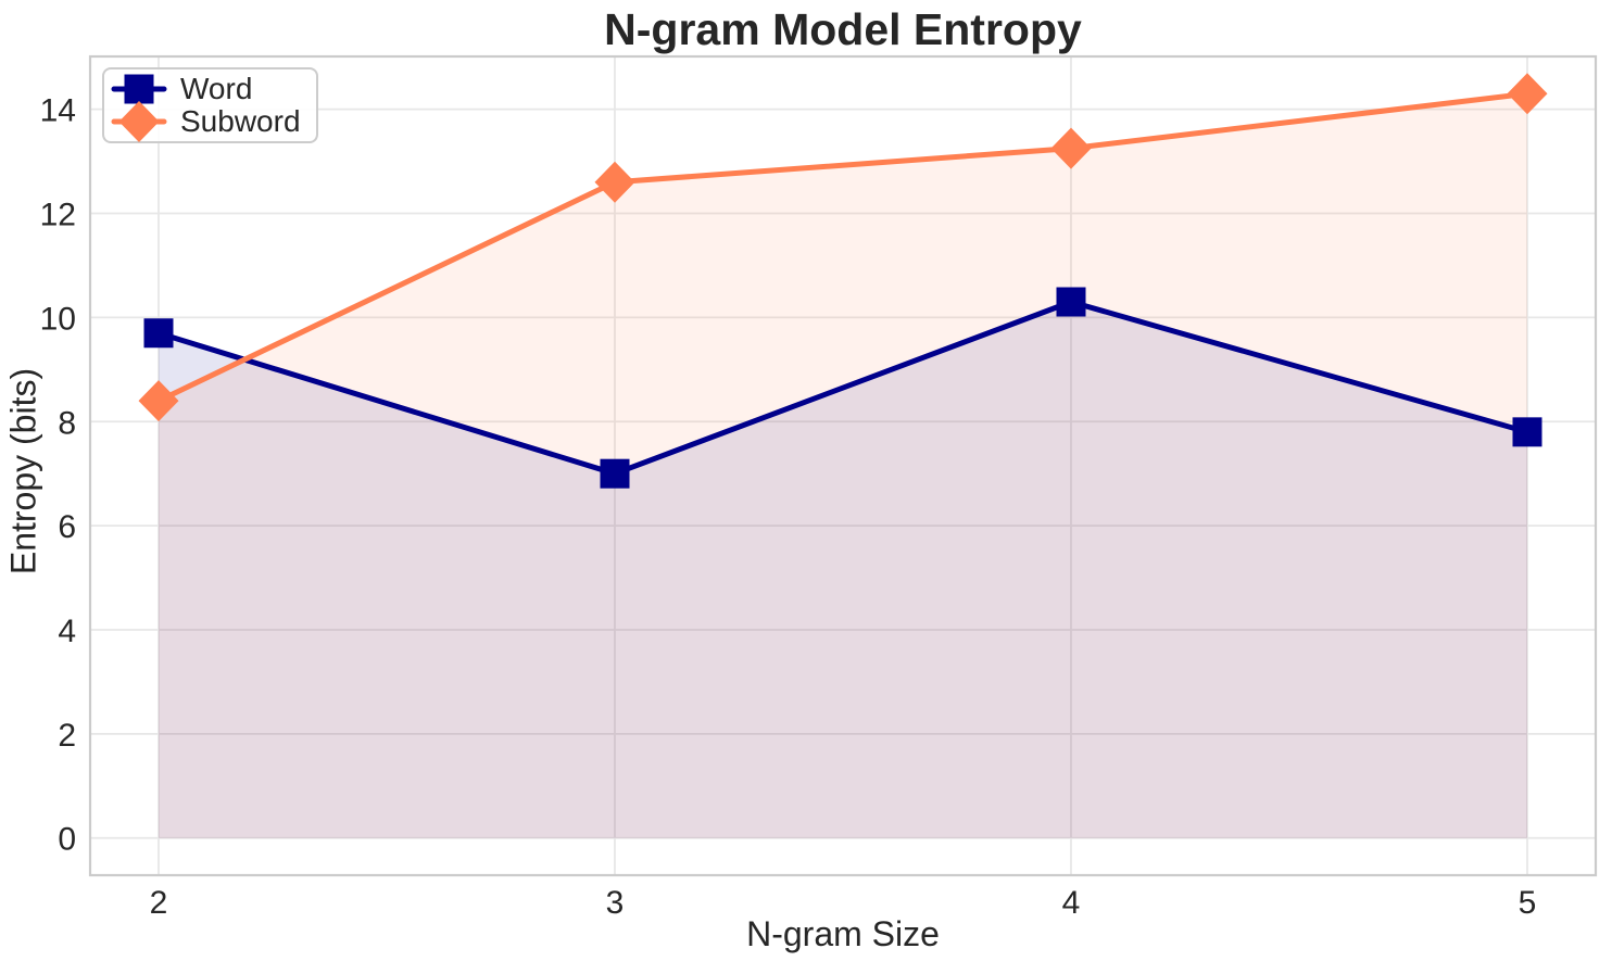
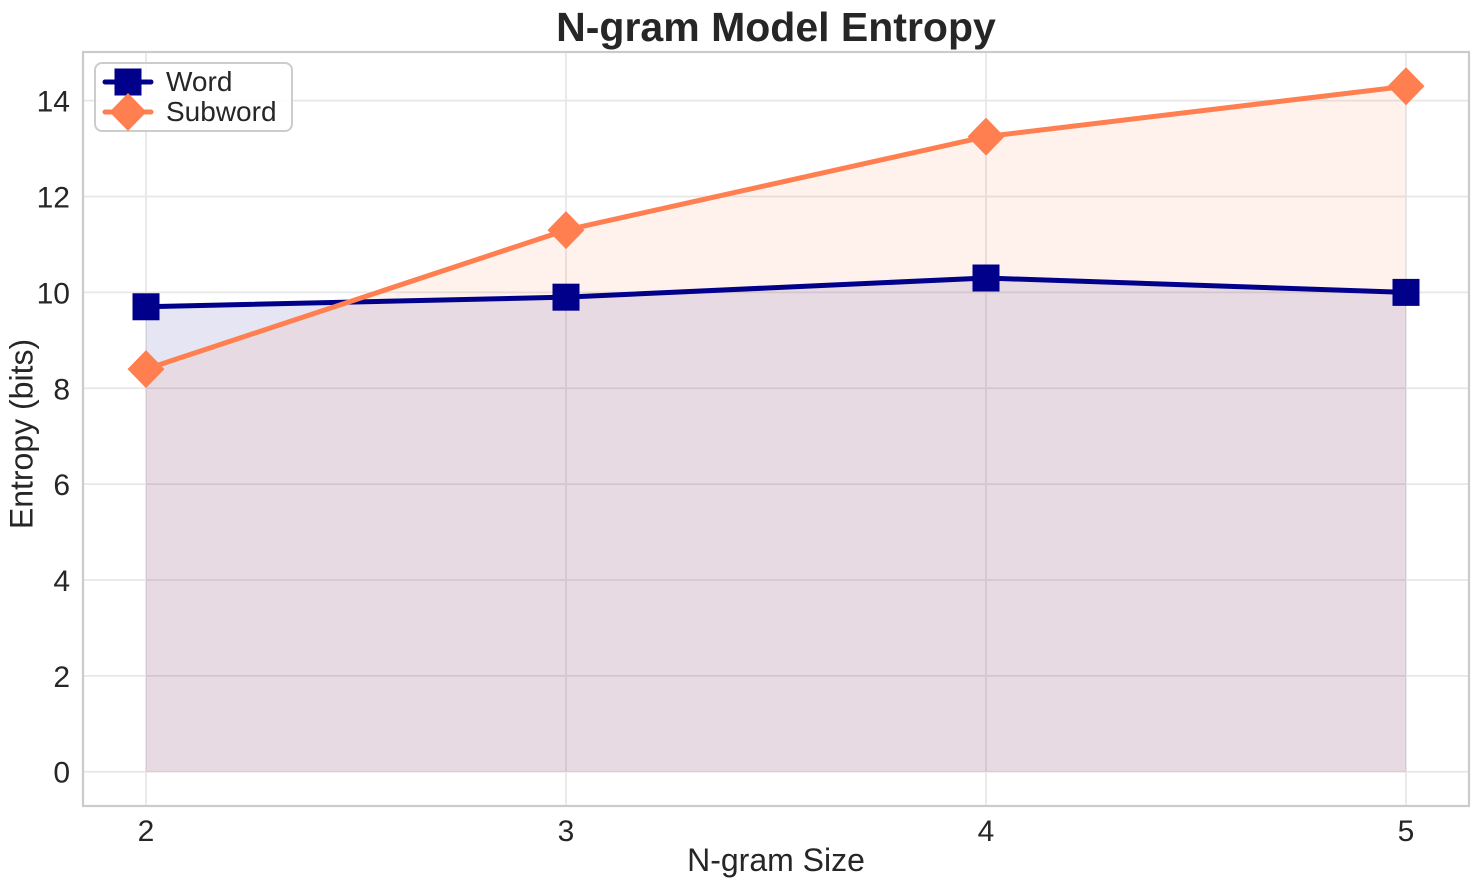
Word/3: 7.0 -> 9.9
Subword/3: 12.6 -> 11.3
Word/5: 7.8 -> 10.0
